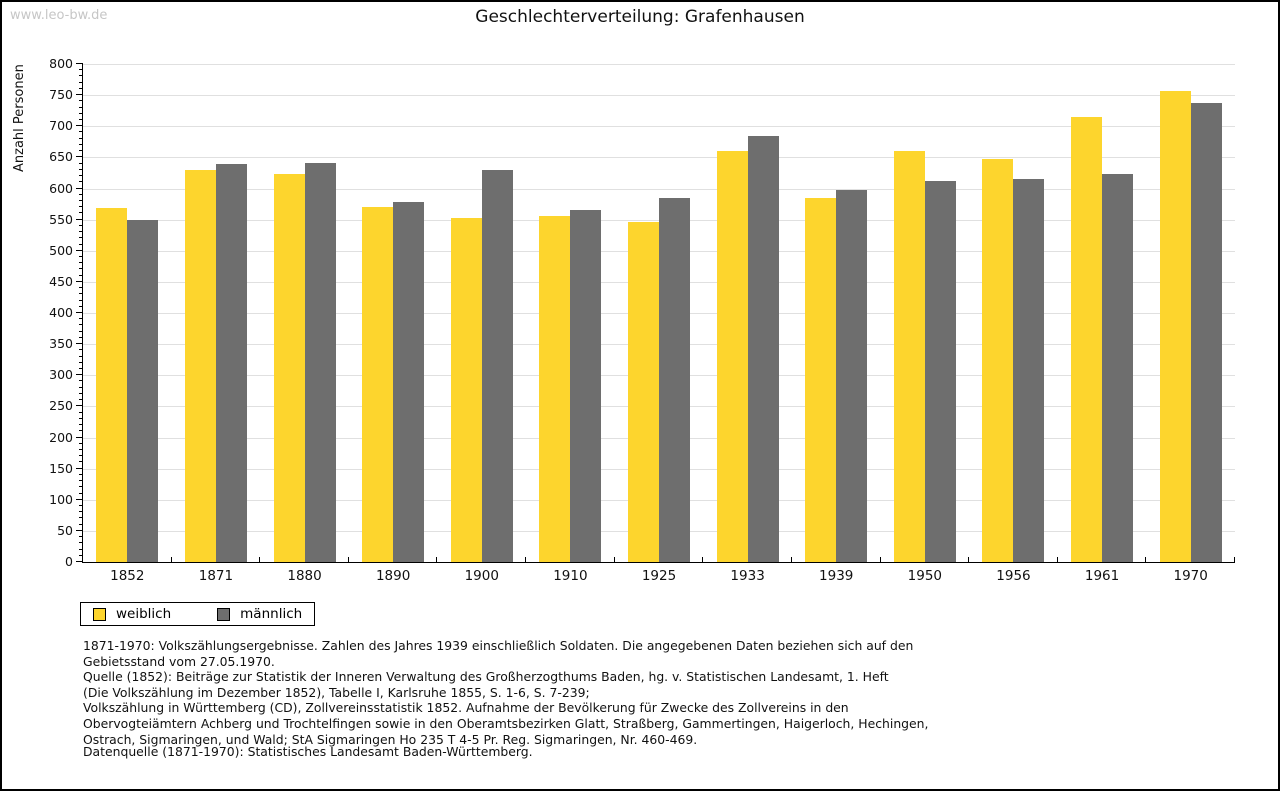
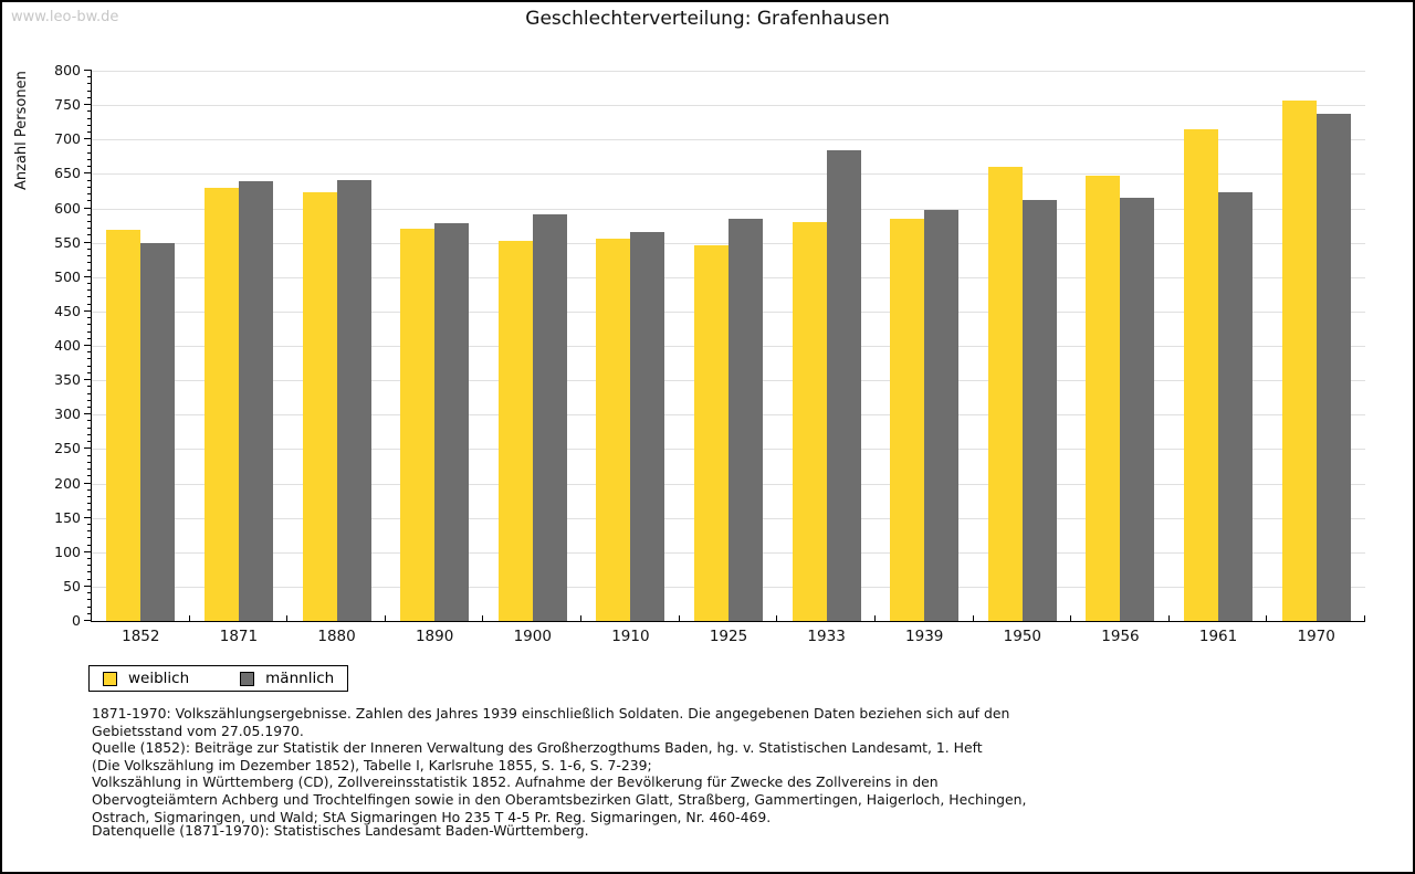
männlich/1900: 630 -> 590
weiblich/1933: 660 -> 580
